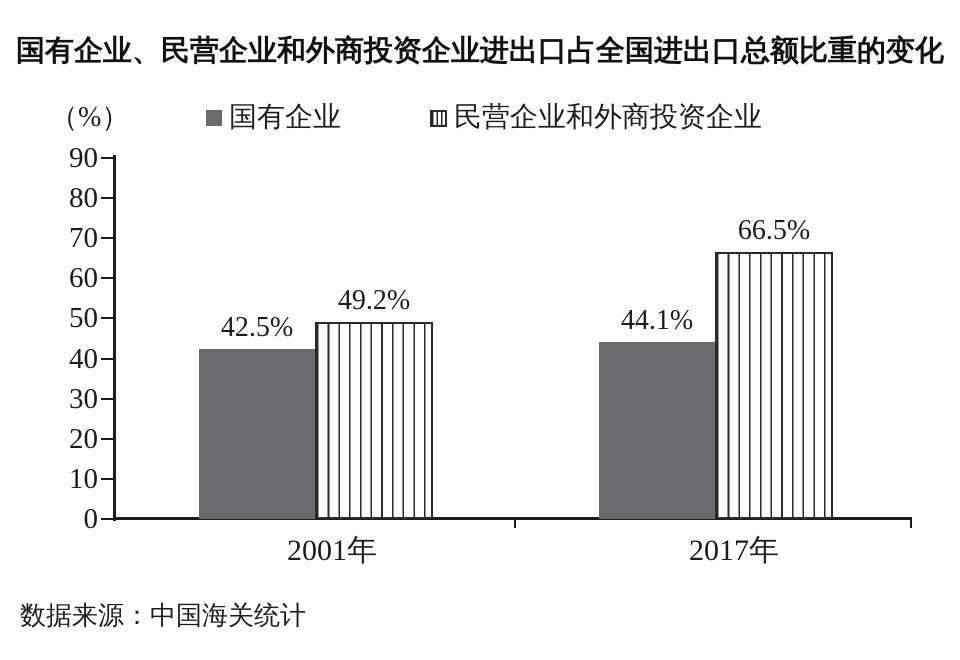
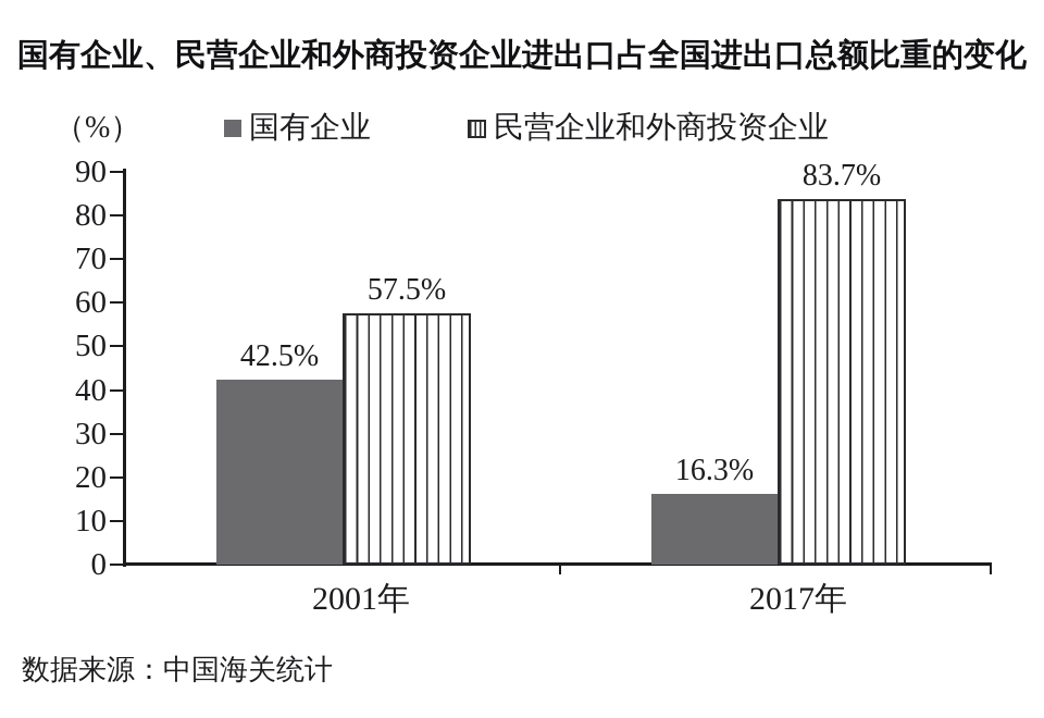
民营企业和外商投资企业/2001年: 49.2% -> 57.5%
国有企业/2017年: 44.1% -> 16.3%
民营企业和外商投资企业/2017年: 66.5% -> 83.7%
